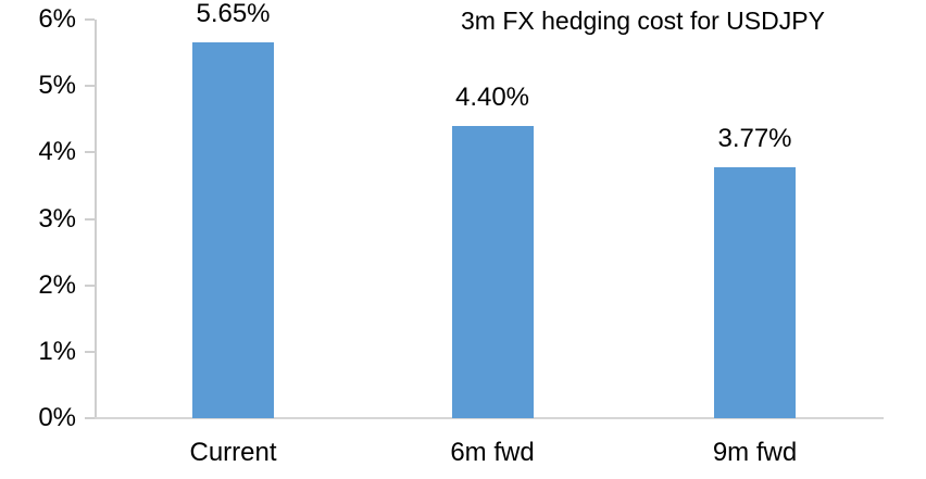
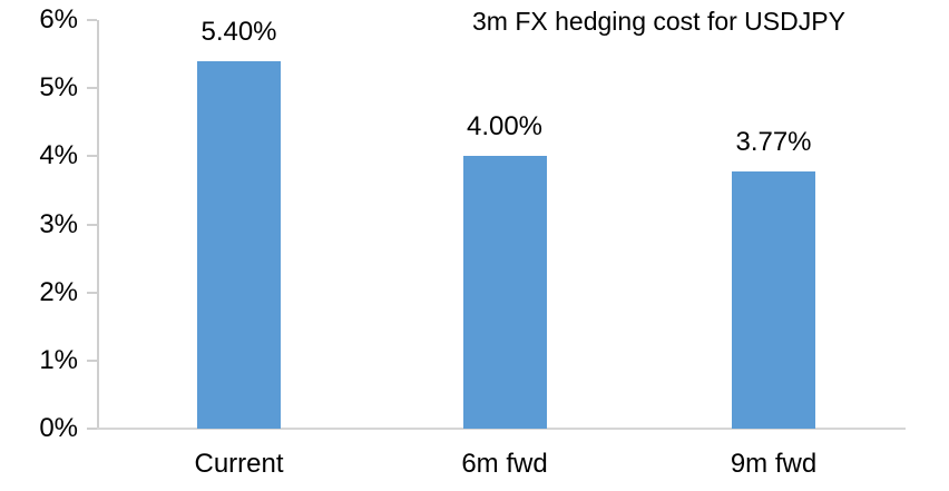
Current: 5.65% -> 5.40%
6m fwd: 4.40% -> 4.00%
